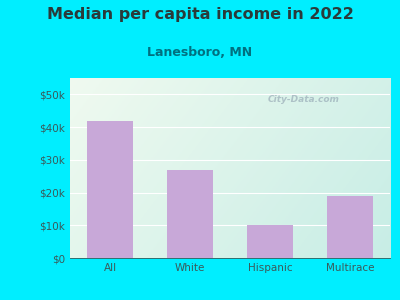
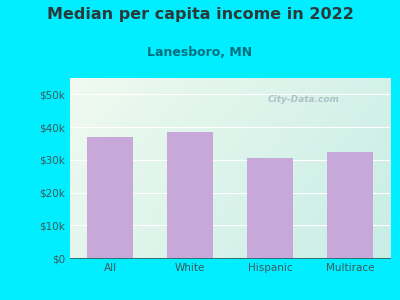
All: $42.0k -> $37.0k
White: $27.0k -> $38.5k
Hispanic: $10.0k -> $30.5k
Multirace: $19.0k -> $32.5k
